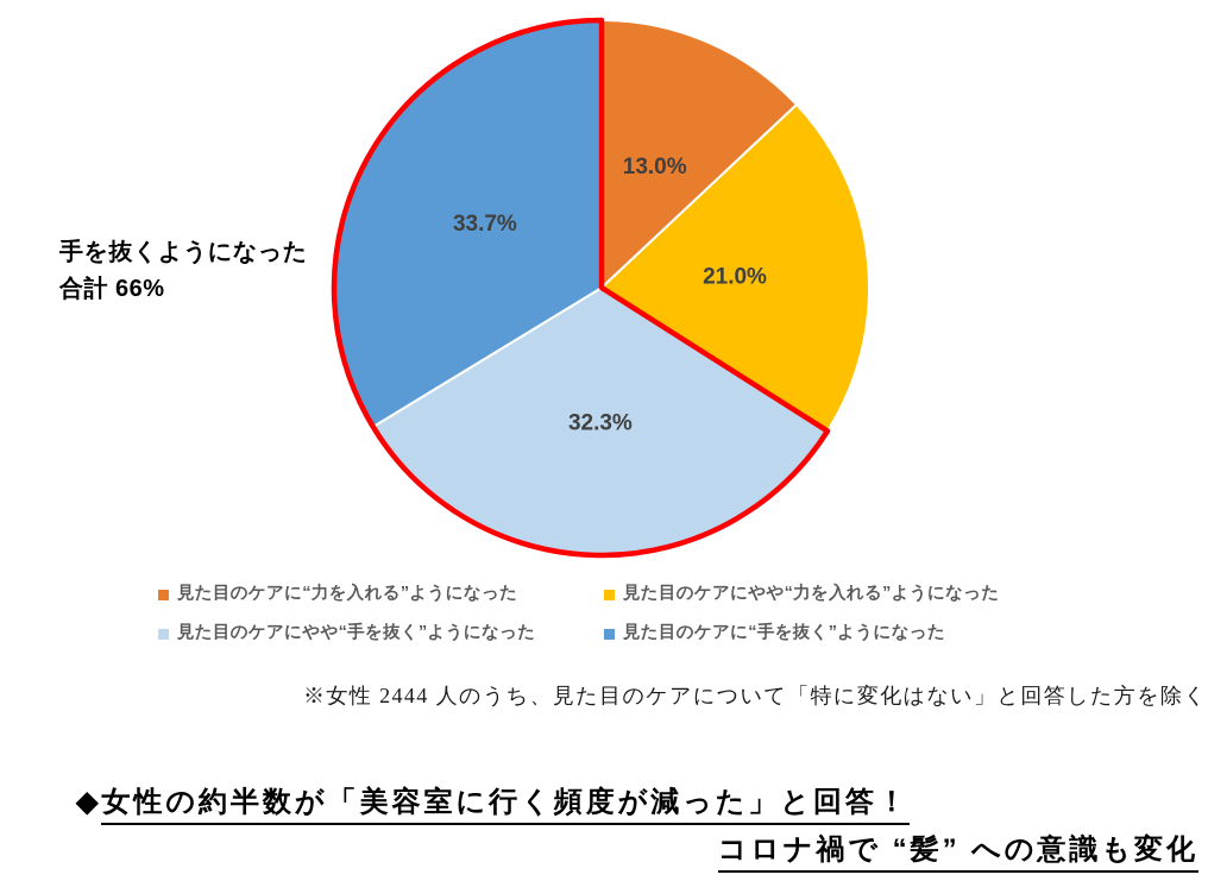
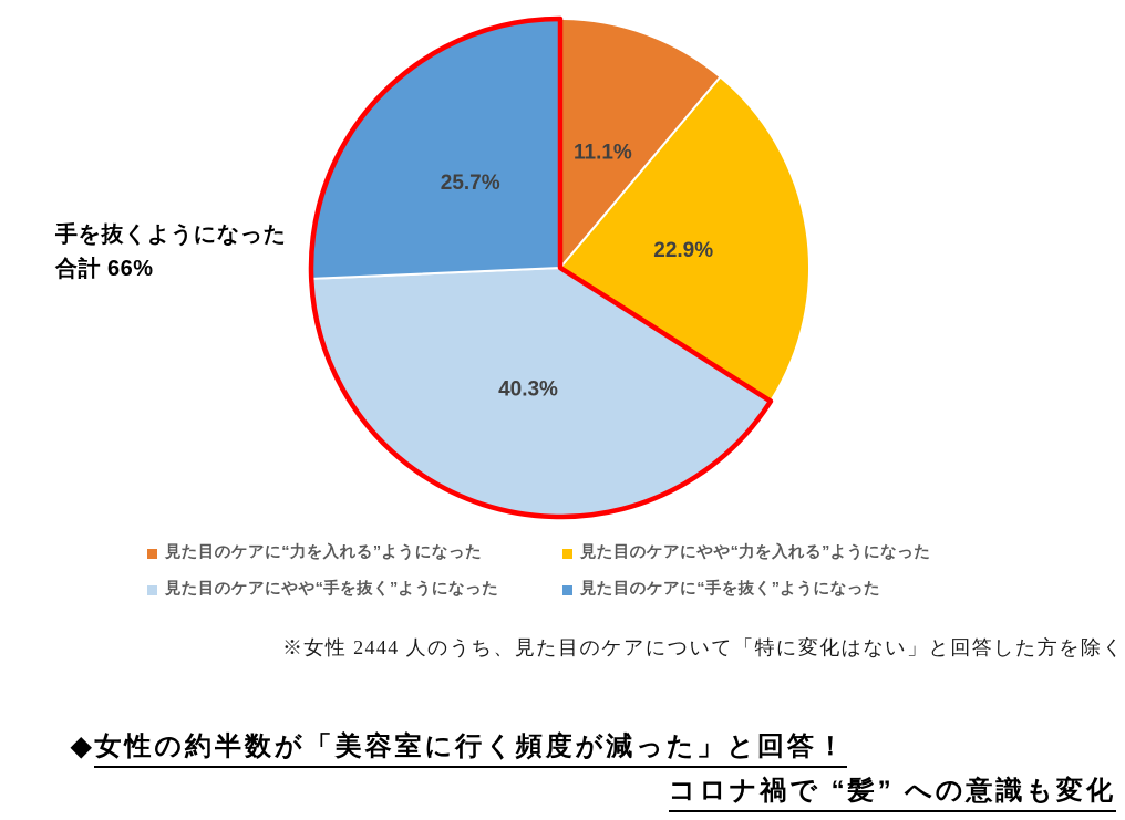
見た目のケアに“力を入れる”ようになった: 13.0% -> 11.1%
見た目のケアにやや“力を入れる”ようになった: 21.0% -> 22.9%
見た目のケアにやや“手を抜く”ようになった: 32.3% -> 40.3%
見た目のケアに“手を抜く”ようになった: 33.7% -> 25.7%
